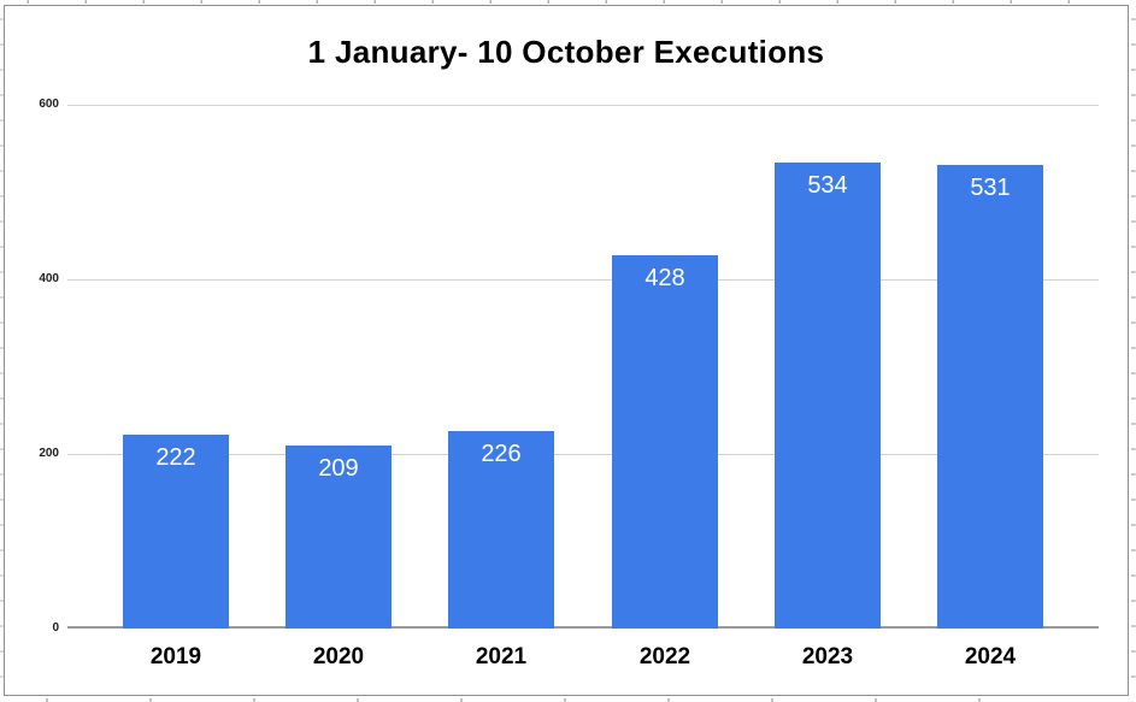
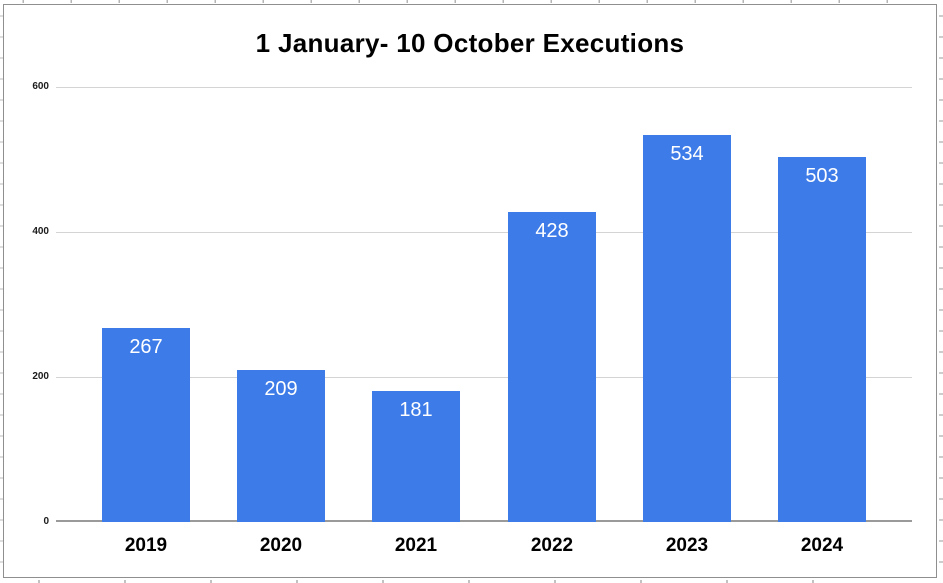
2019: 222 -> 267
2021: 226 -> 181
2024: 531 -> 503
